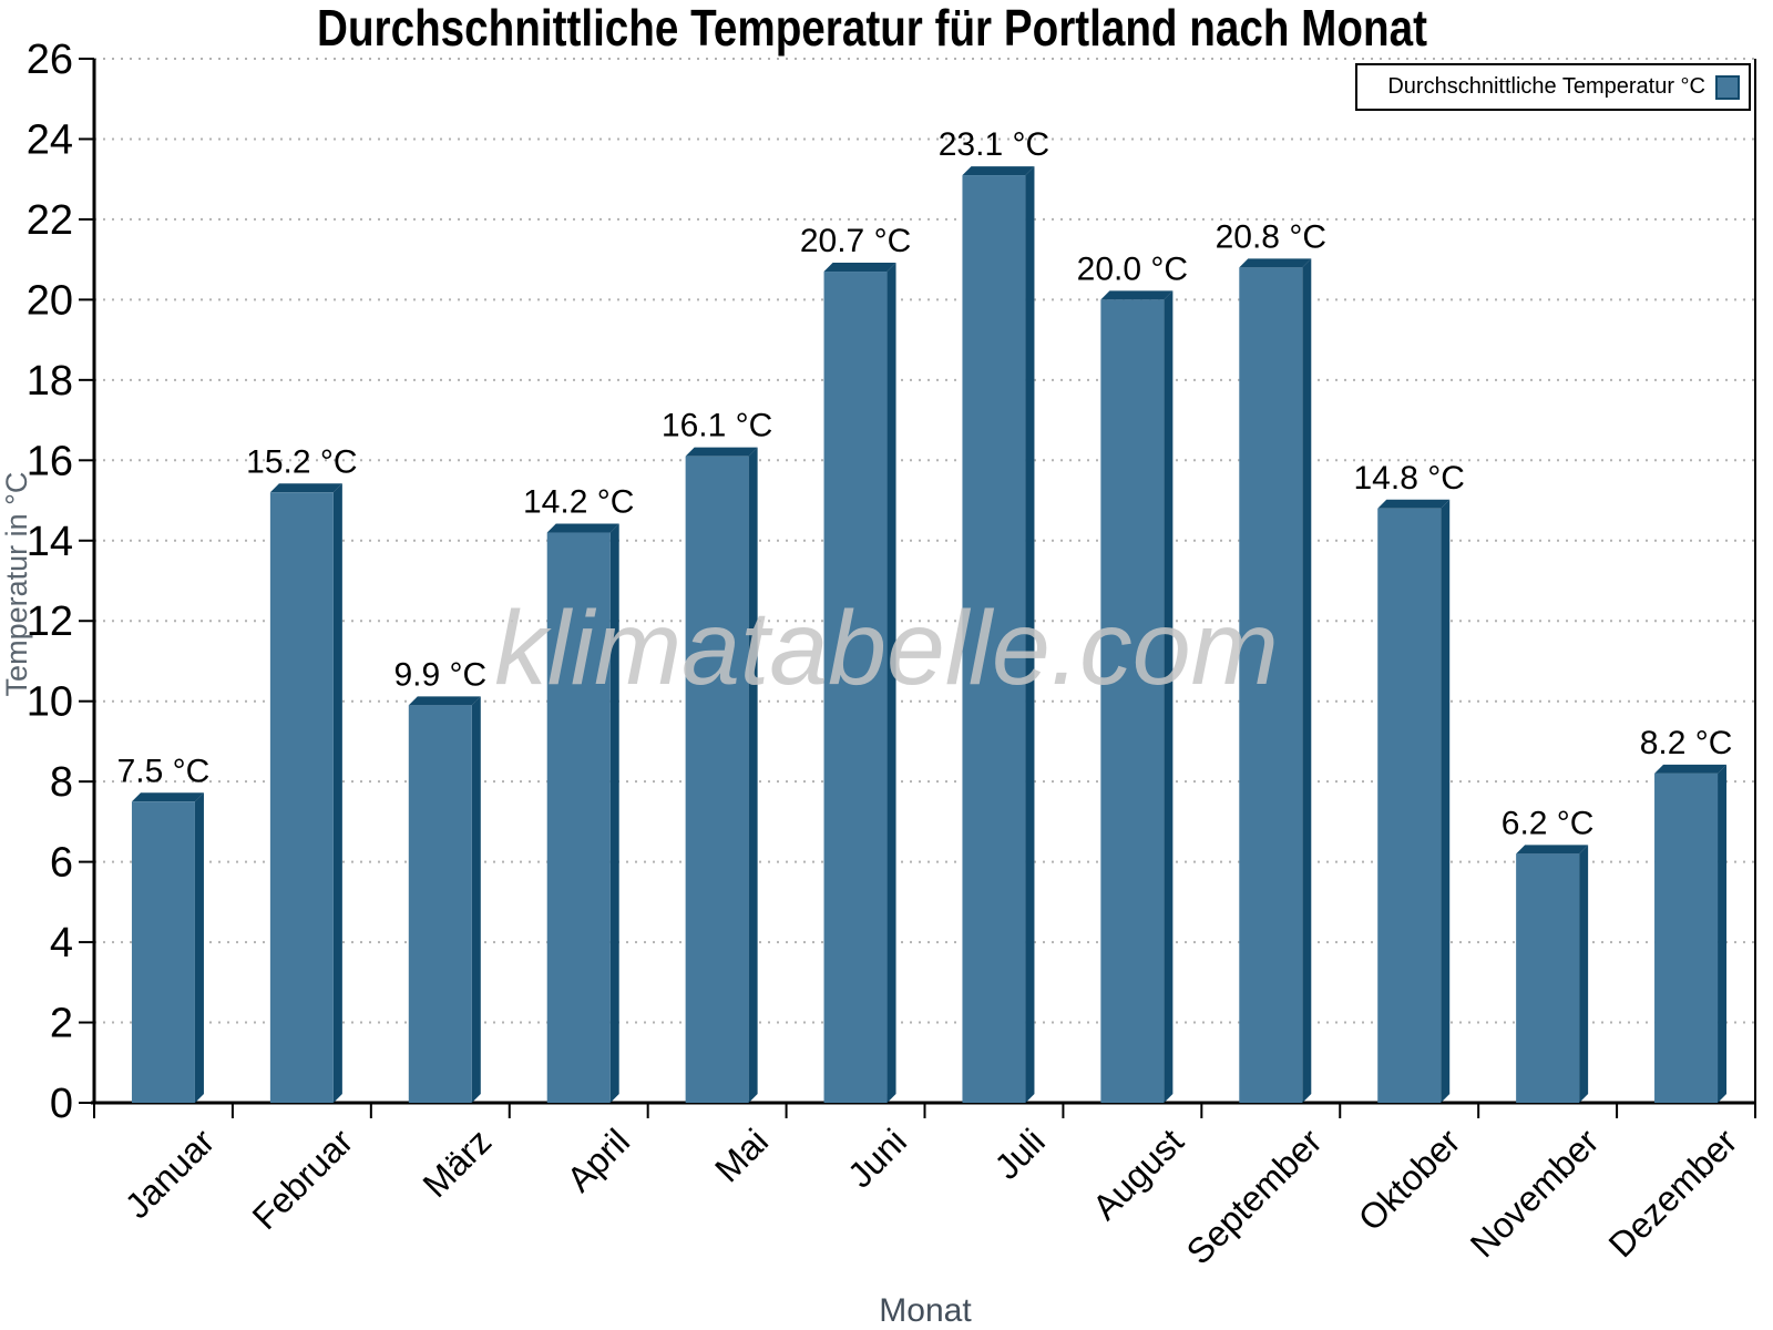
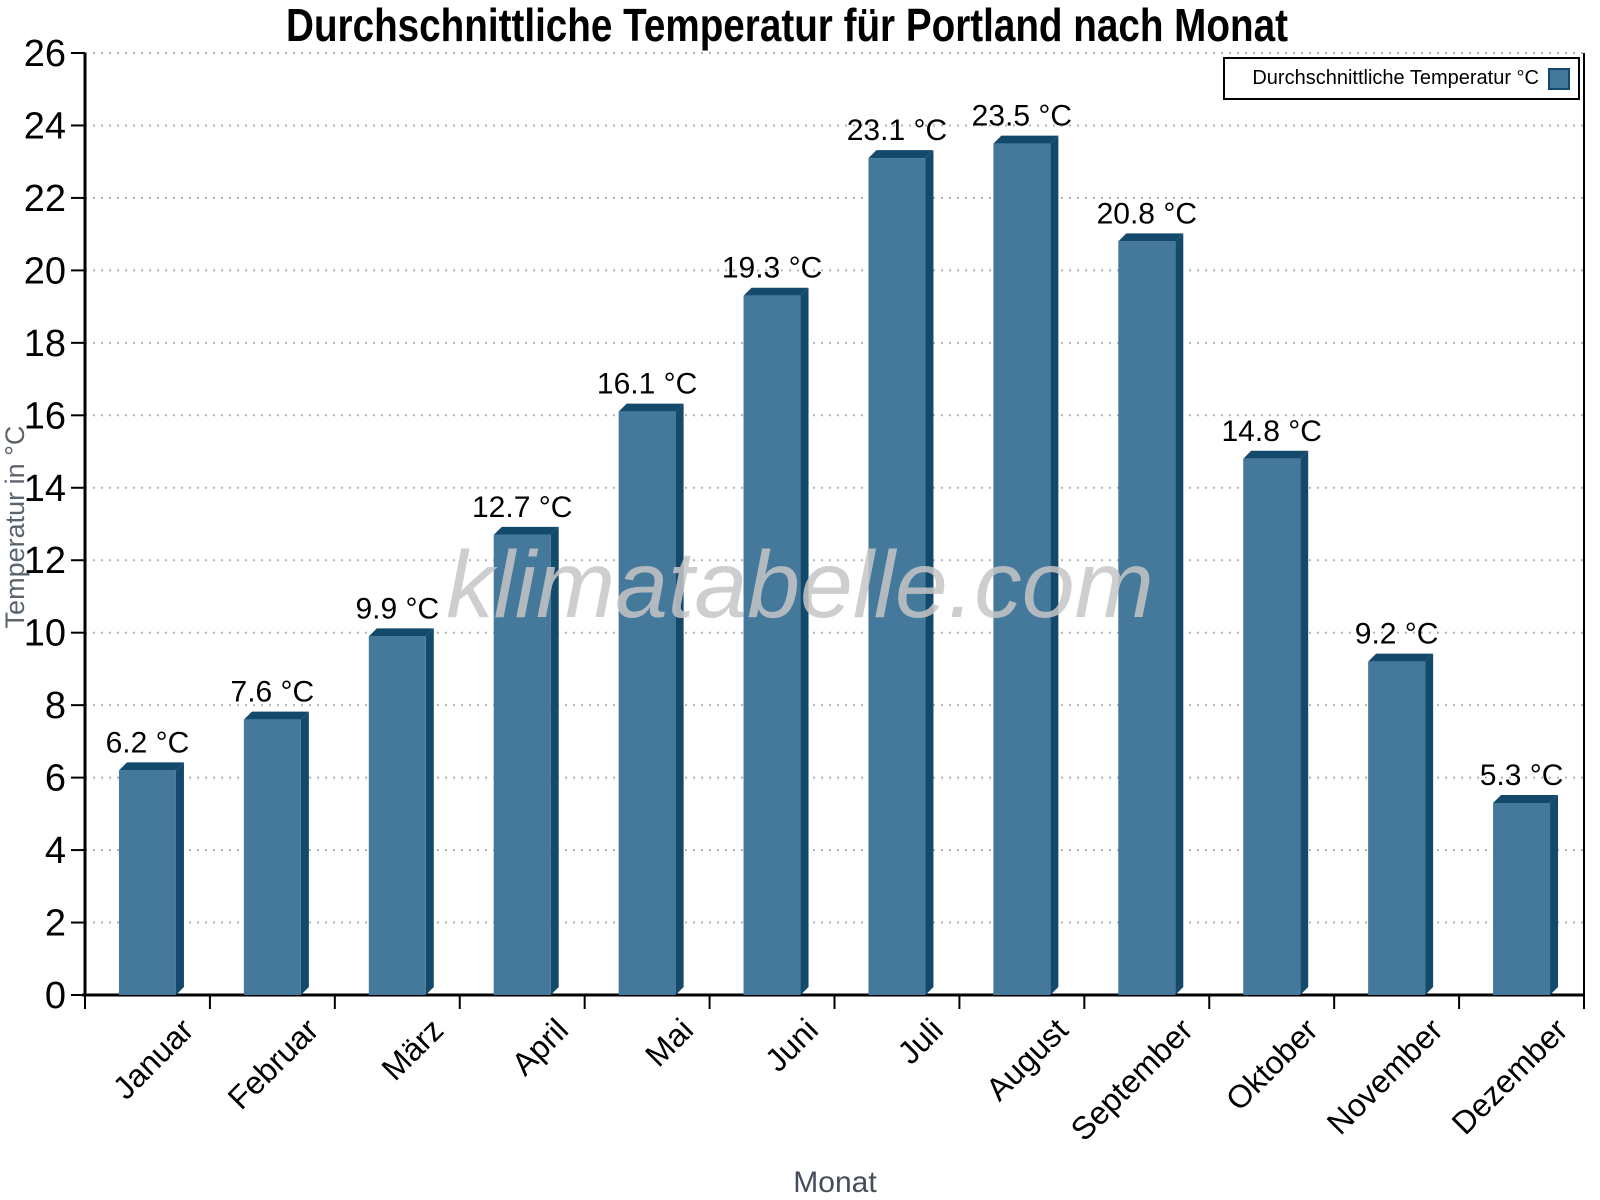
Januar: 7.5 -> 6.2
Februar: 15.2 -> 7.6
April: 14.2 -> 12.7
Juni: 20.7 -> 19.3
August: 20.0 -> 23.5
November: 6.2 -> 9.2
Dezember: 8.2 -> 5.3
